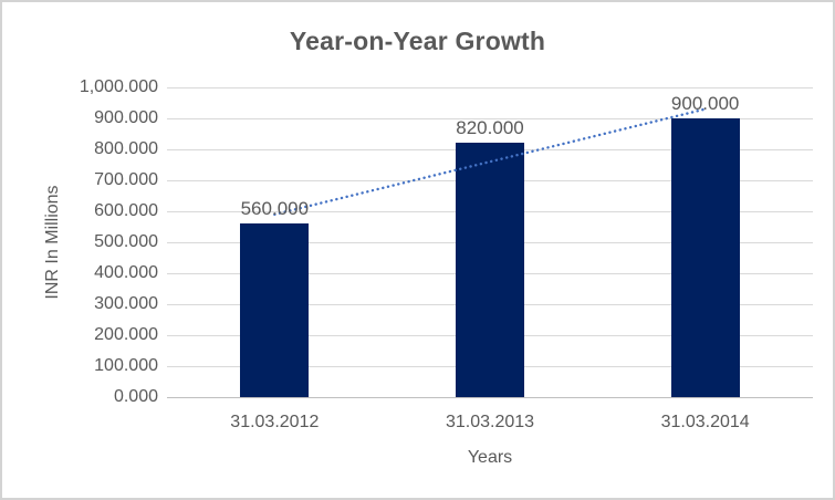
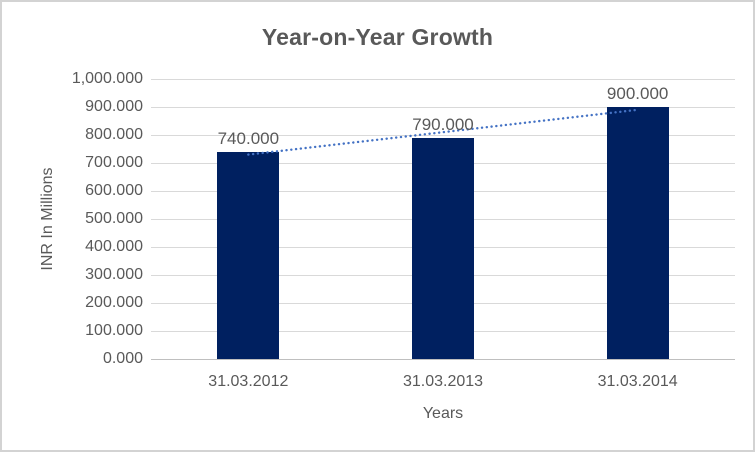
31.03.2012: 560.000 -> 740.000
31.03.2013: 820.000 -> 790.000
